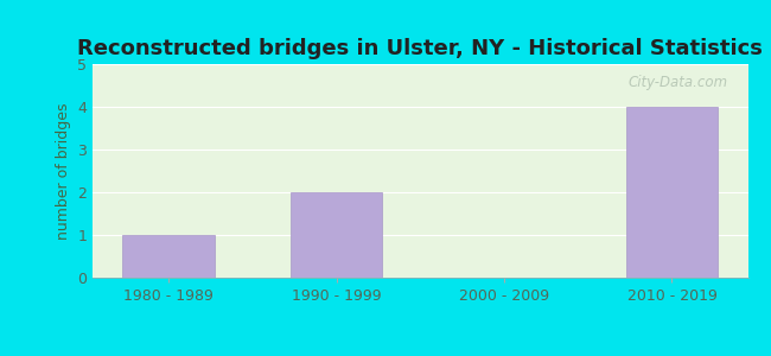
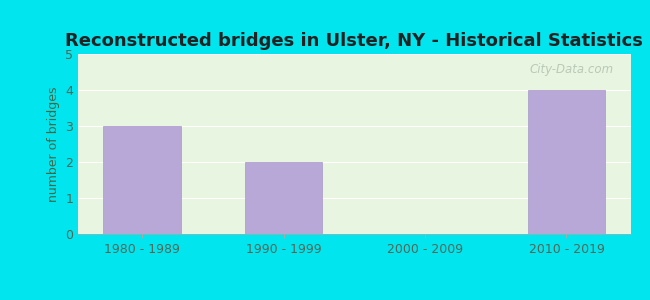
1980 - 1989: 1 -> 3
